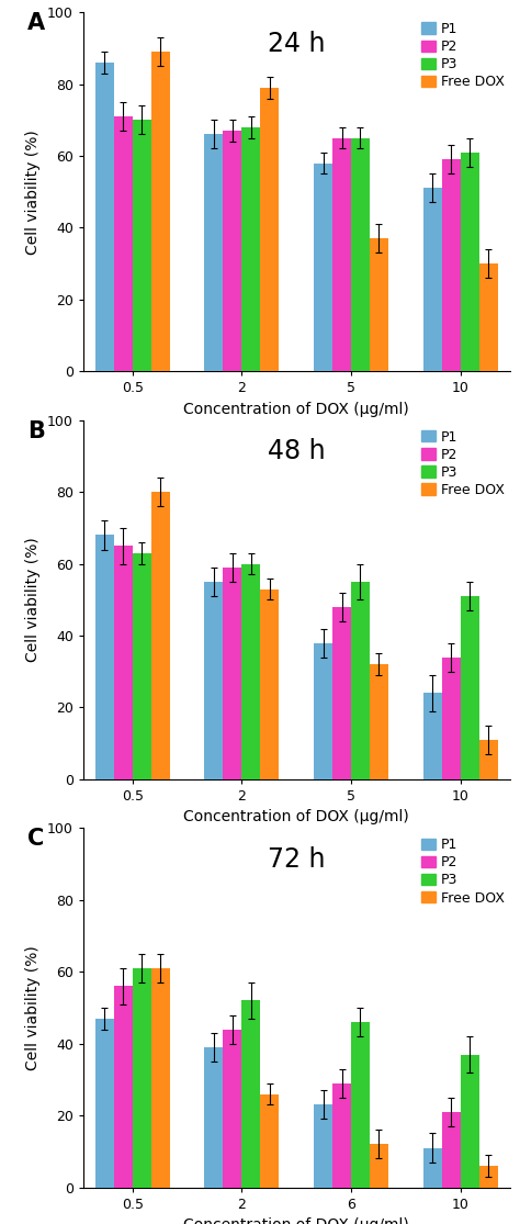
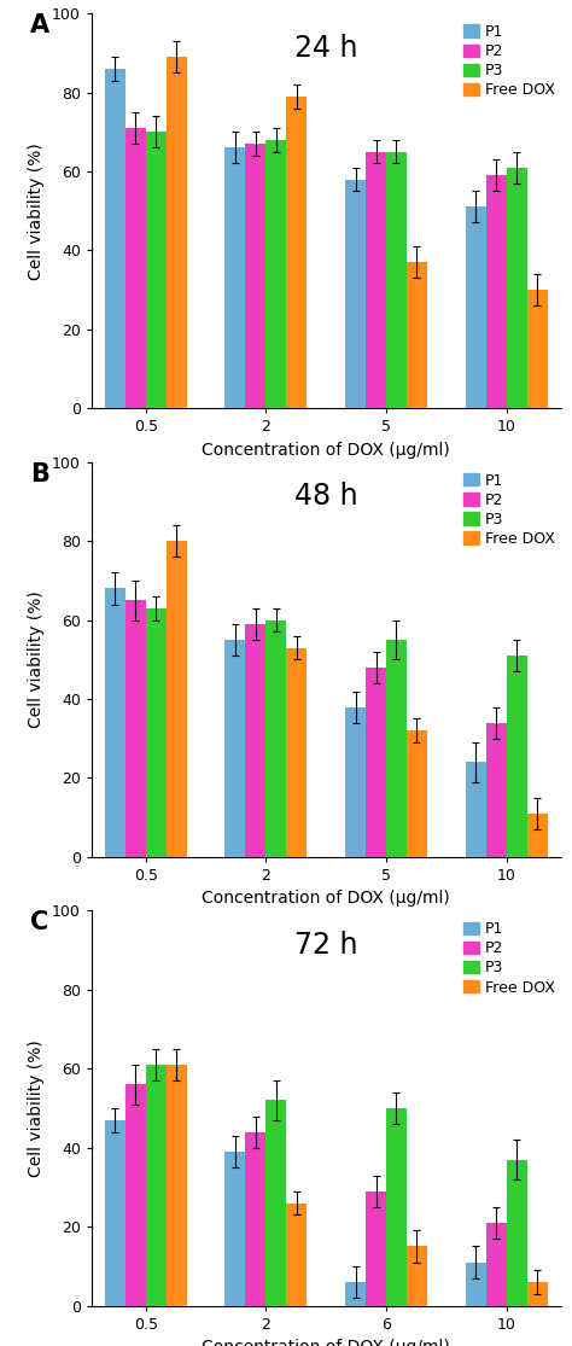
P1/6: 23 -> 6
P3/6: 46 -> 50
Free DOX/6: 12 -> 15
